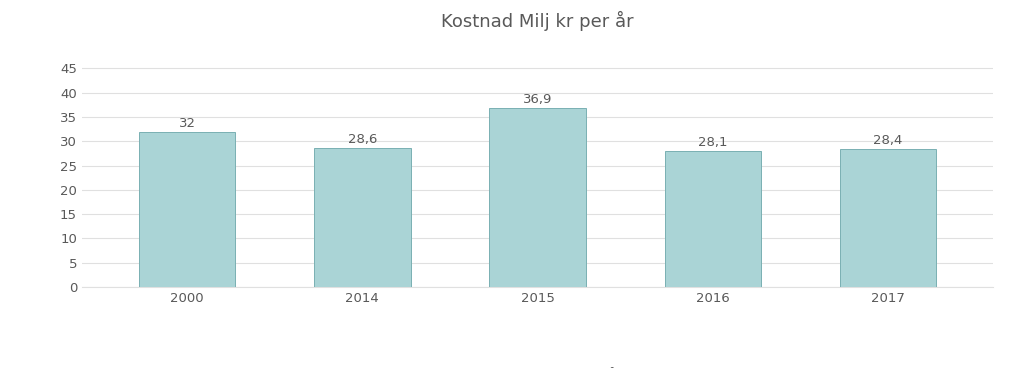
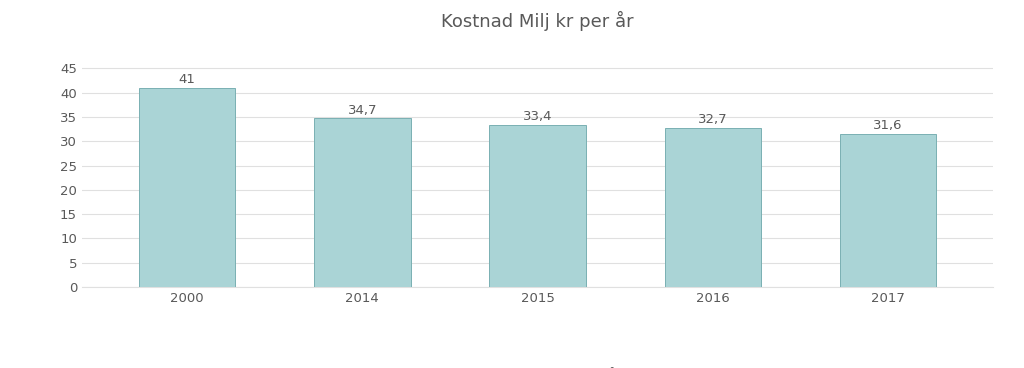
2000: 32 -> 41
2014: 28,6 -> 34,7
2015: 36,9 -> 33,4
2016: 28,1 -> 32,7
2017: 28,4 -> 31,6
